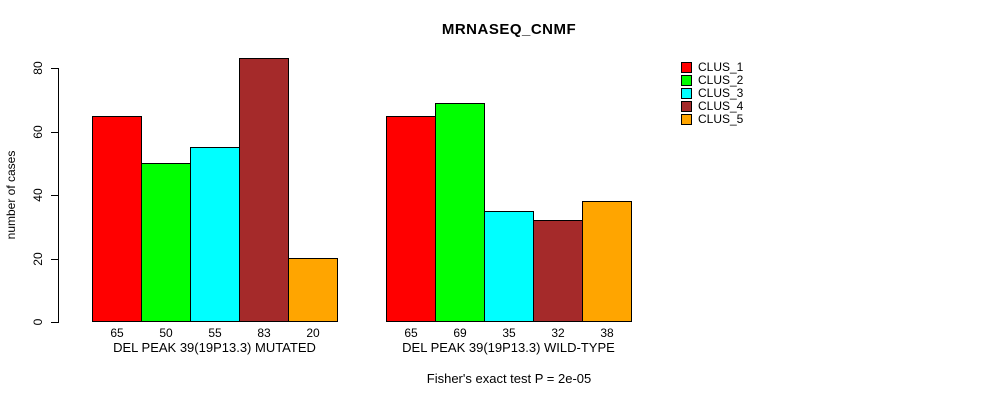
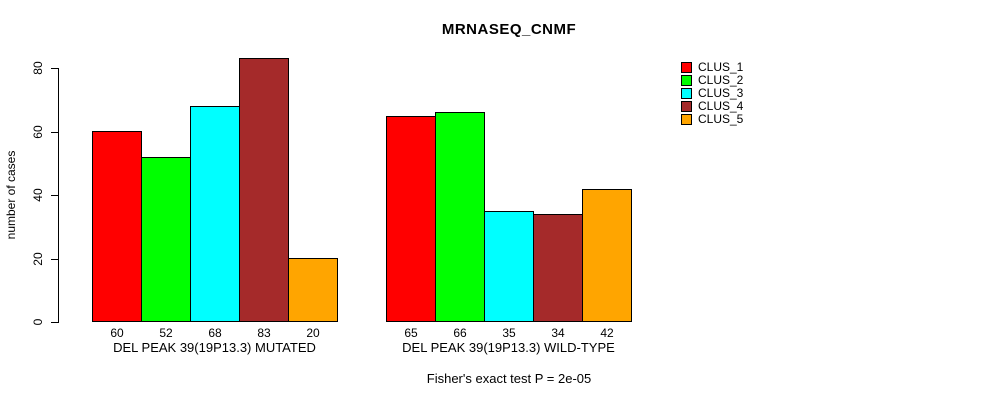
CLUS_1/DEL PEAK 39(19P13.3) MUTATED: 65 -> 60
CLUS_2/DEL PEAK 39(19P13.3) MUTATED: 50 -> 52
CLUS_3/DEL PEAK 39(19P13.3) MUTATED: 55 -> 68
CLUS_2/DEL PEAK 39(19P13.3) WILD-TYPE: 69 -> 66
CLUS_4/DEL PEAK 39(19P13.3) WILD-TYPE: 32 -> 34
CLUS_5/DEL PEAK 39(19P13.3) WILD-TYPE: 38 -> 42
